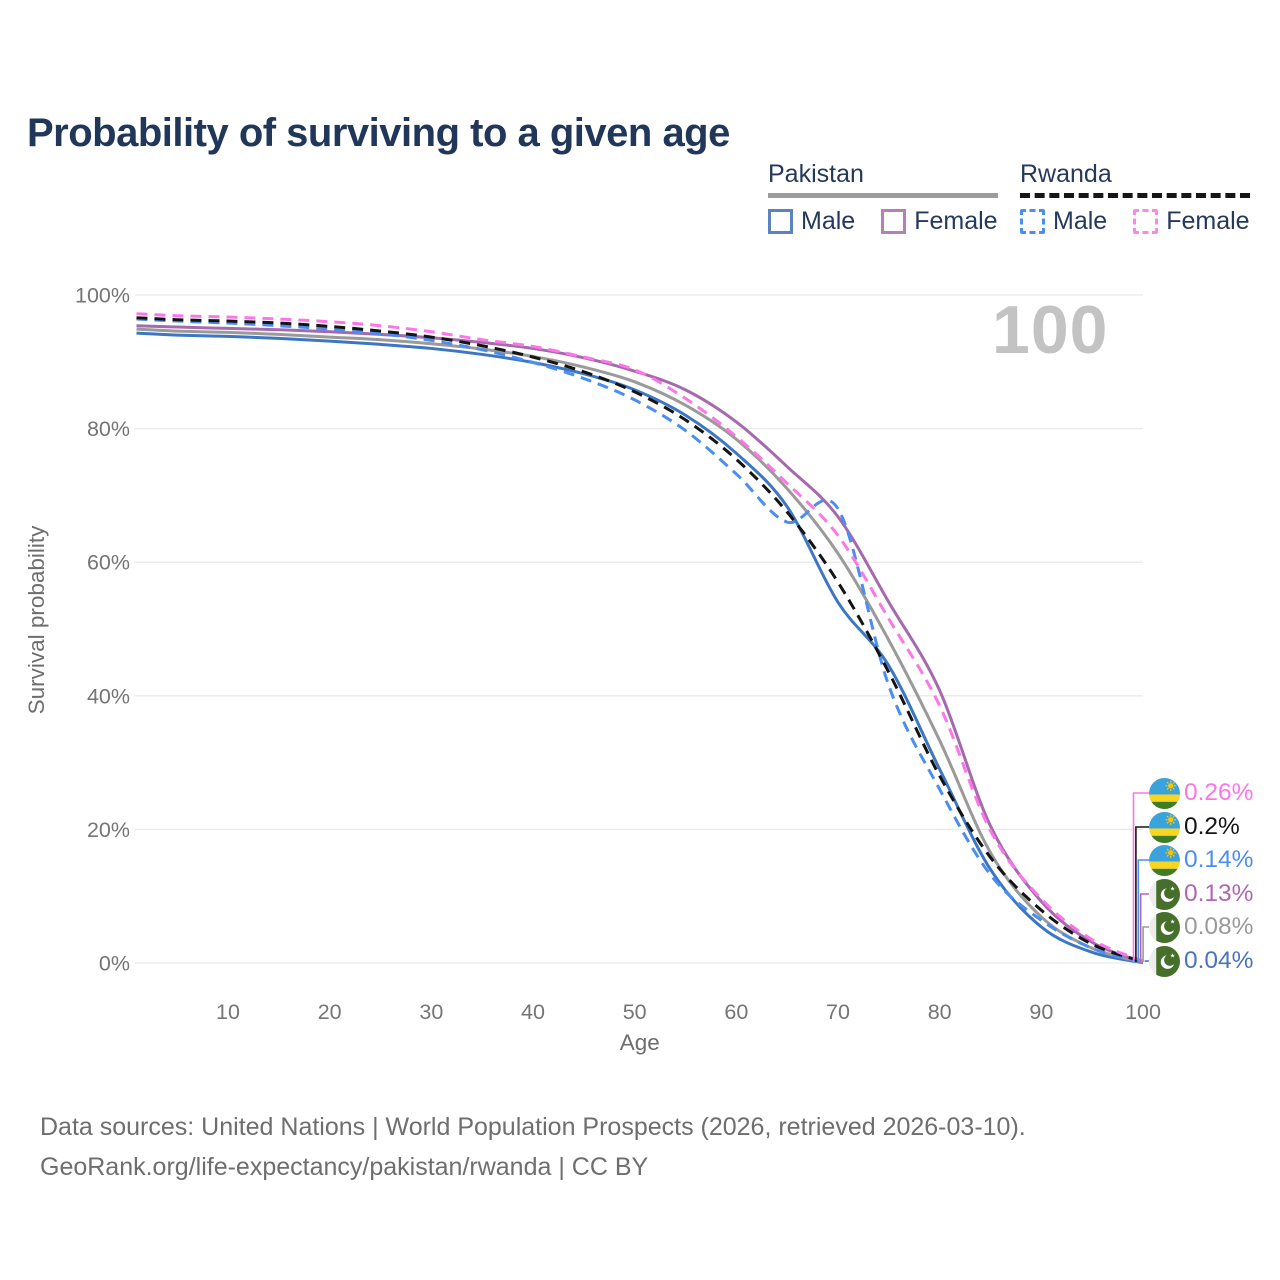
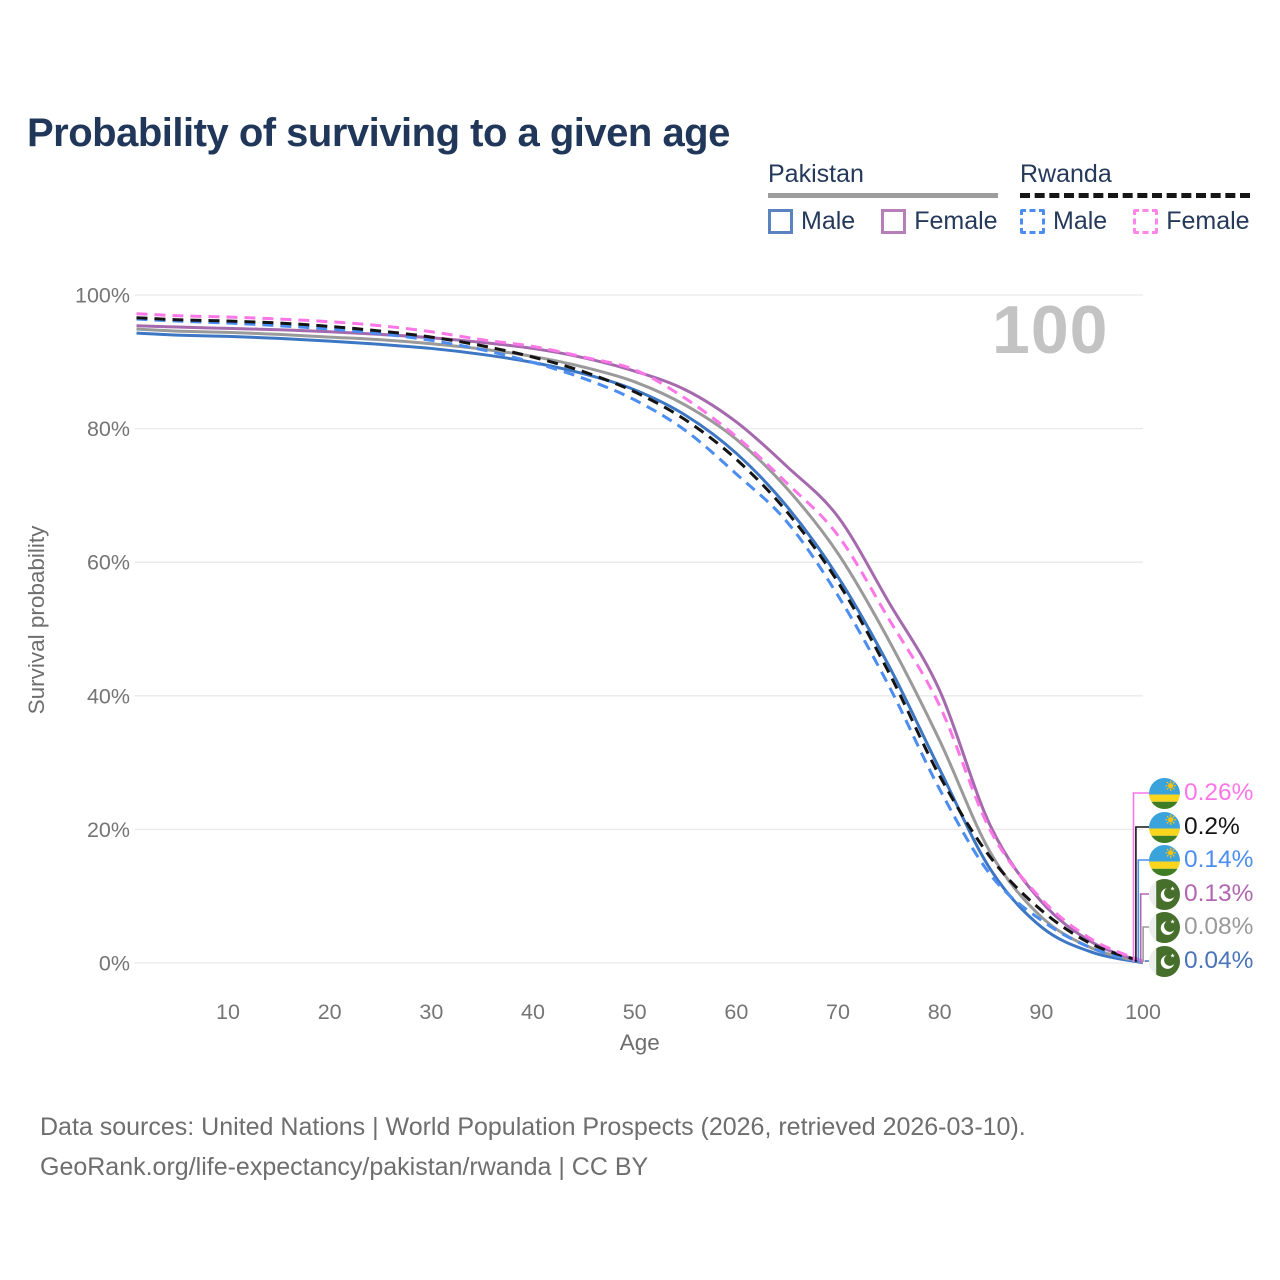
Pakistan Male/70: 54% -> 58%
Rwanda Male/70: 68% -> 55%
